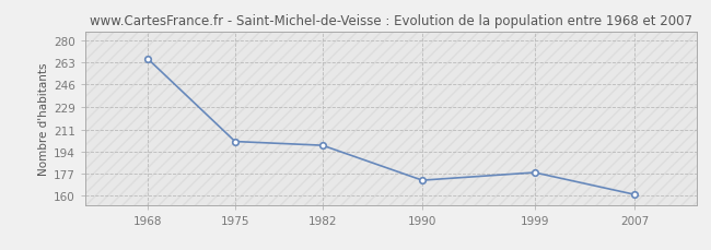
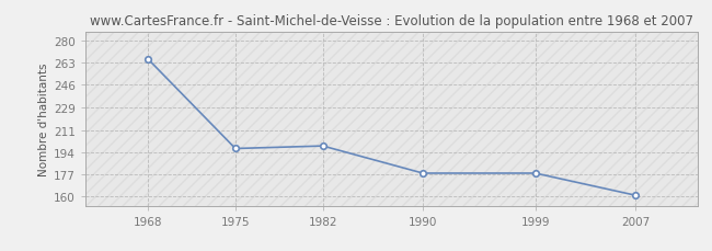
1975: 202 -> 197
1990: 172 -> 178
